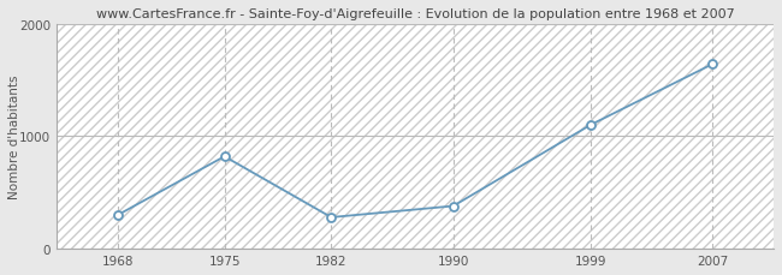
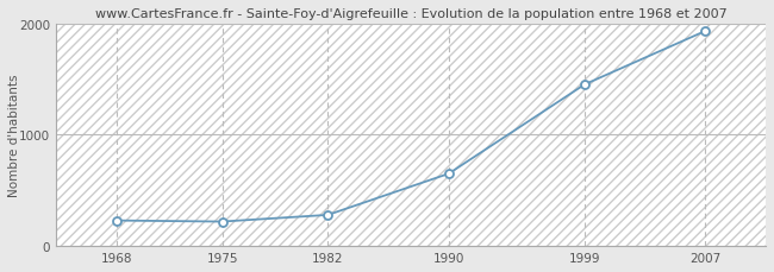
1968: 300 -> 230
1975: 820 -> 220
1990: 380 -> 650
1999: 1100 -> 1450
2007: 1640 -> 1930
